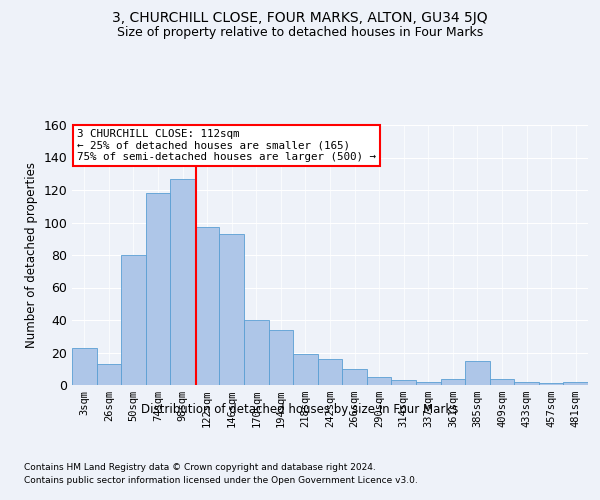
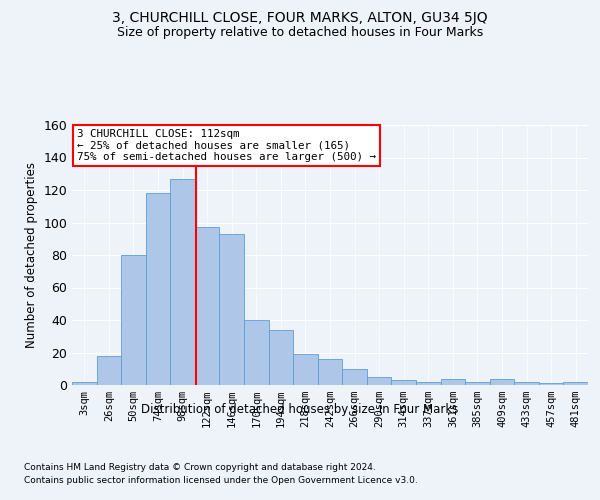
3sqm: 23 -> 2
26sqm: 13 -> 18
385sqm: 15 -> 2
